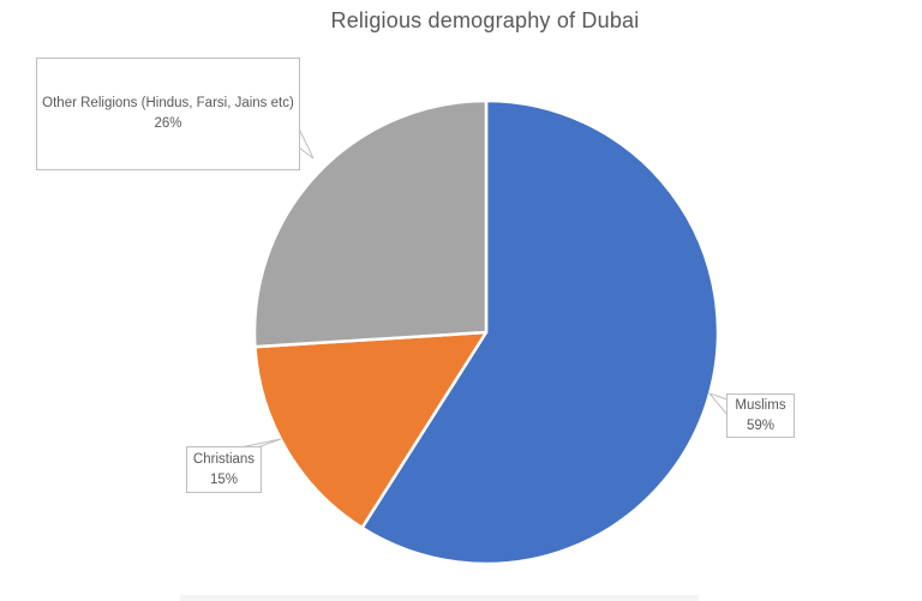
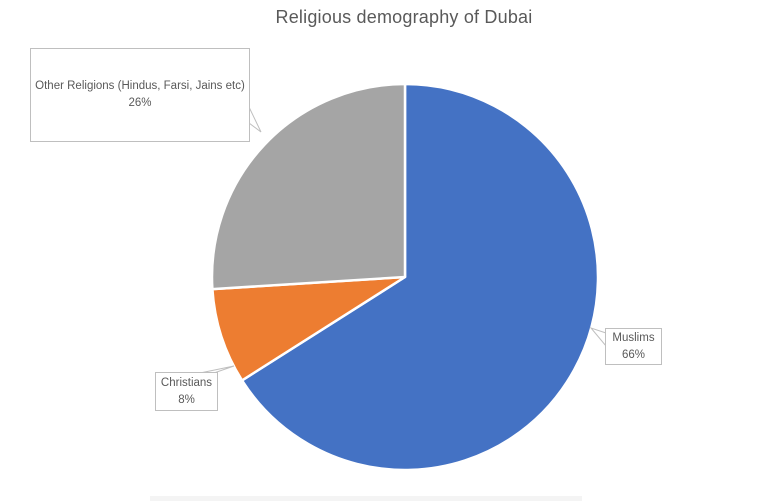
Muslims: 59% -> 66%
Christians: 15% -> 8%
